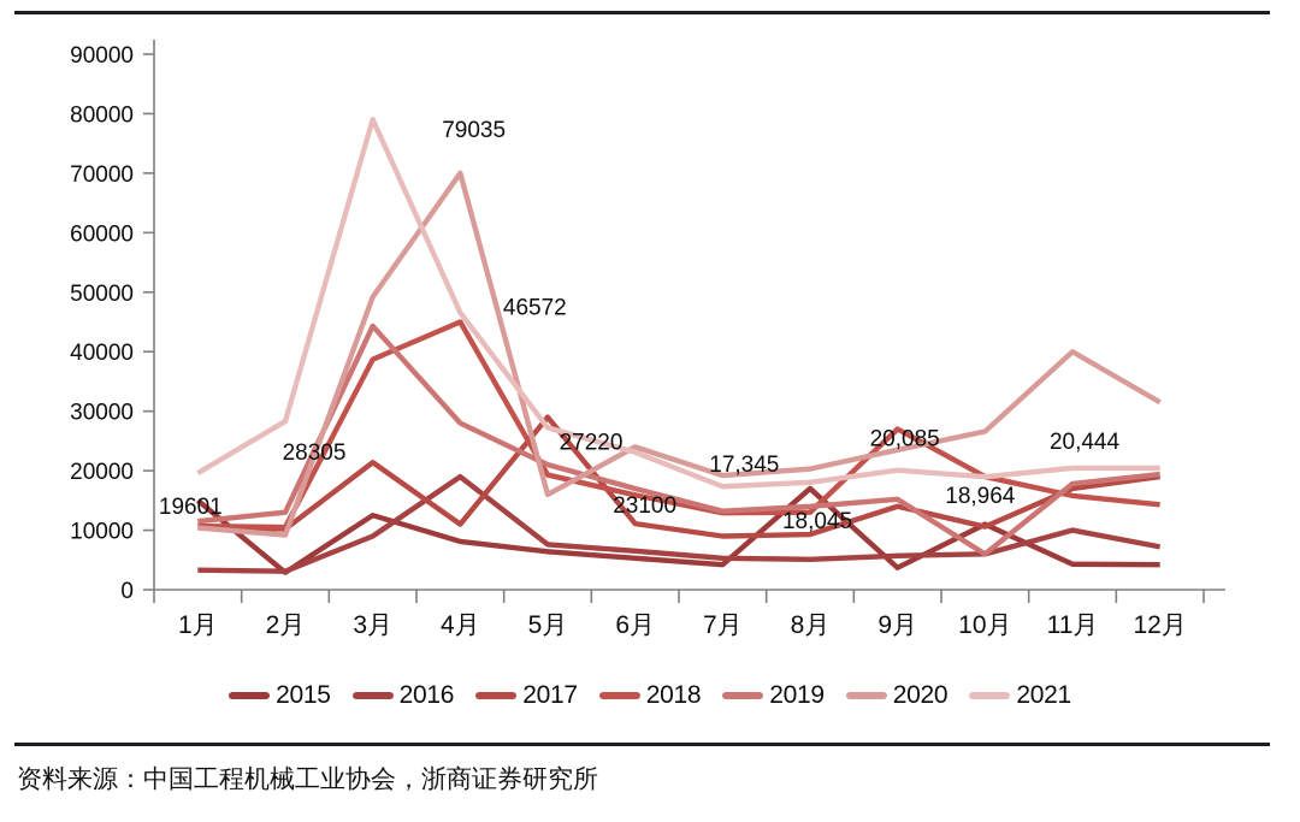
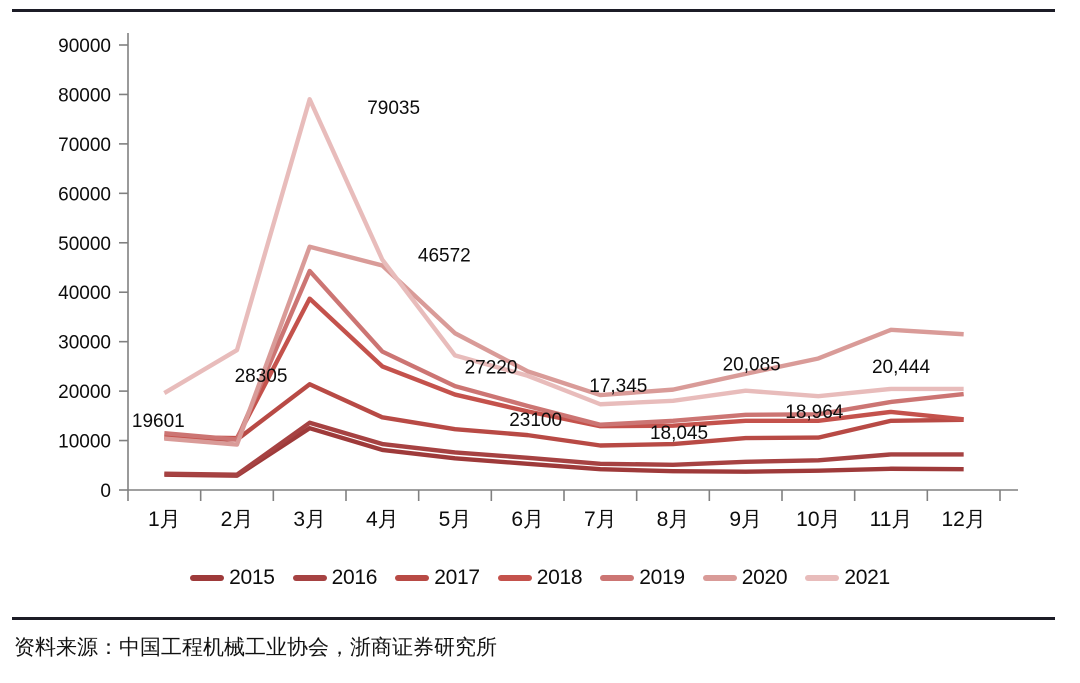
2015/1月: 15000 -> 3000
2019/2月: 13000 -> 10000
2016/3月: 9000 -> 14000
2016/4月: 19000 -> 9000
2017/4月: 11000 -> 15000
2018/4月: 45000 -> 25000
2020/4月: 70000 -> 45000
2017/5月: 29000 -> 12000
2020/5月: 16000 -> 32000
2015/8月: 17000 -> 4000
2017/9月: 14000 -> 10000
2018/9月: 27000 -> 14000
2015/10月: 11000 -> 4000
2018/10月: 19000 -> 14000
2019/10月: 6000 -> 15000
2016/11月: 10000 -> 7000
2017/11月: 17000 -> 14000
2020/11月: 40000 -> 32000
2017/12月: 19000 -> 14000
